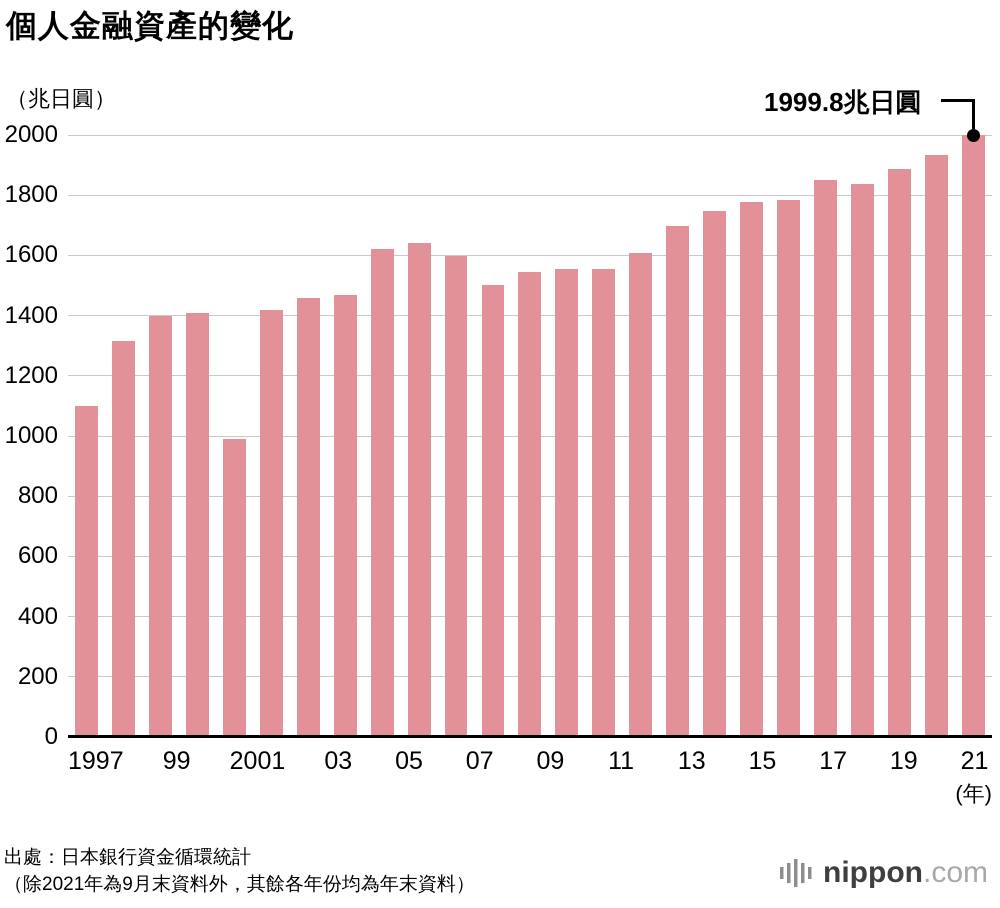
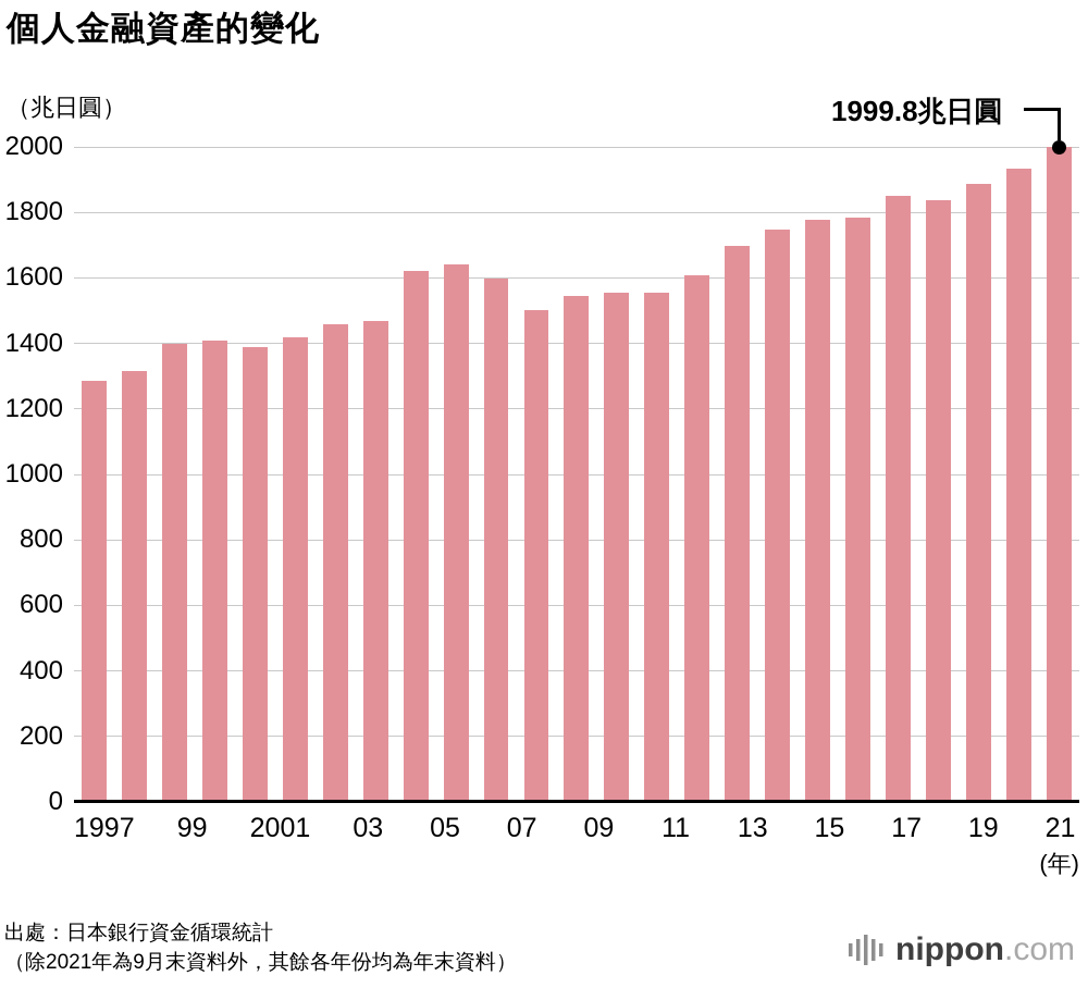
1997: 1100 -> 1280
2001: 990 -> 1390
